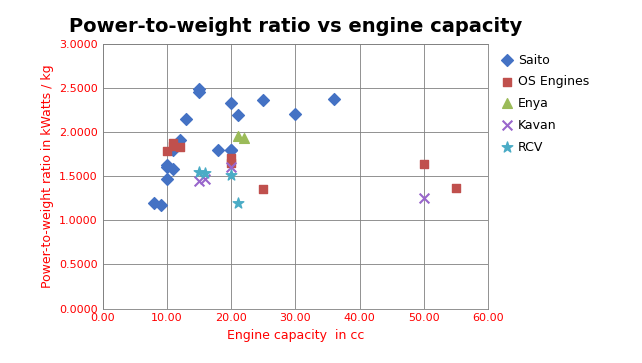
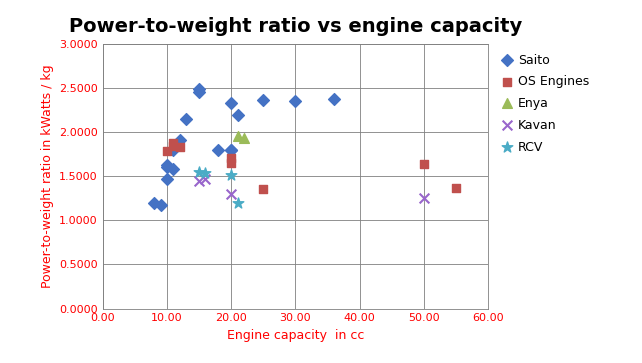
Kavan/20.00: 1.60 -> 1.30
Saito/30.00: 2.20 -> 2.35
